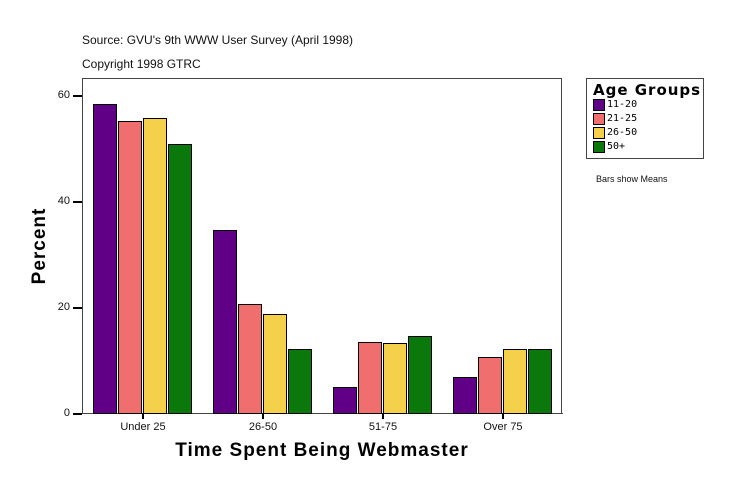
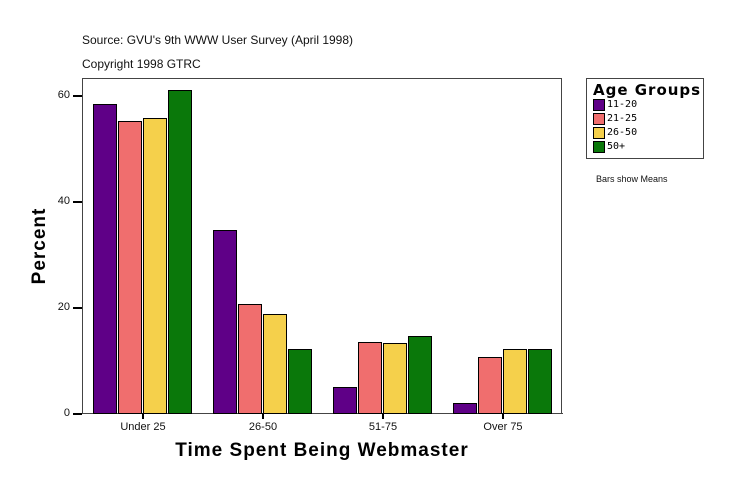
50+/Under 25: 51 -> 61
11-20/Over 75: 7 -> 2
